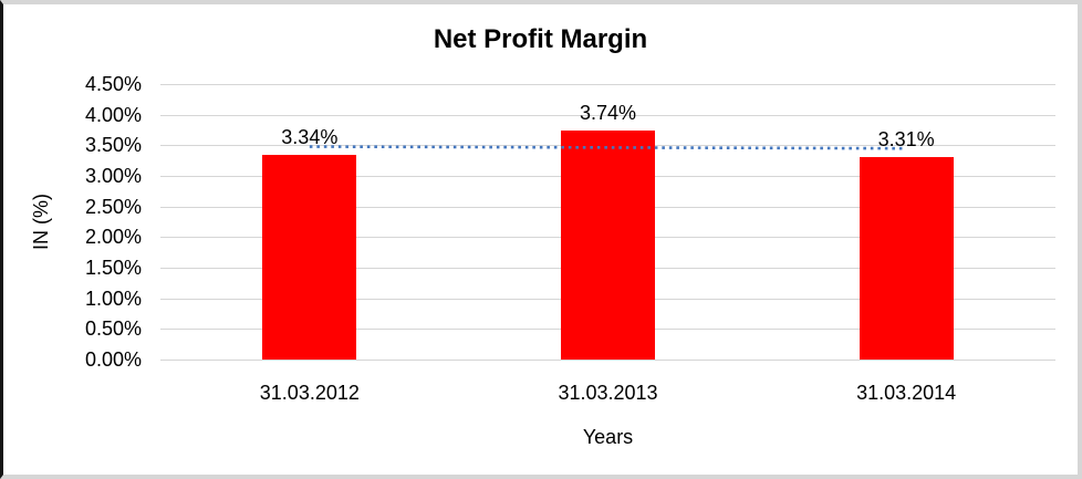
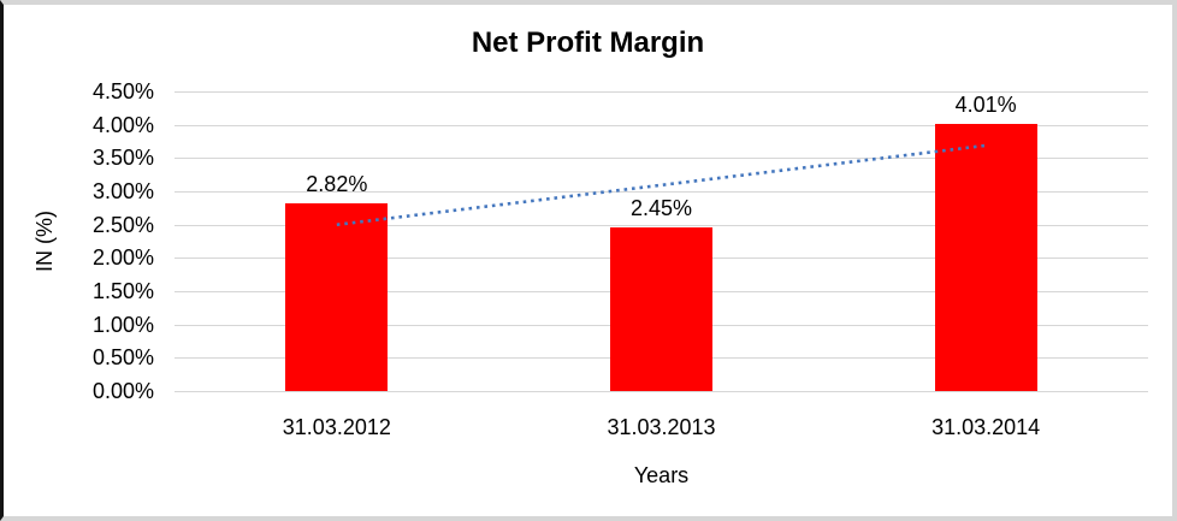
31.03.2012: 3.34% -> 2.82%
31.03.2013: 3.74% -> 2.45%
31.03.2014: 3.31% -> 4.01%
